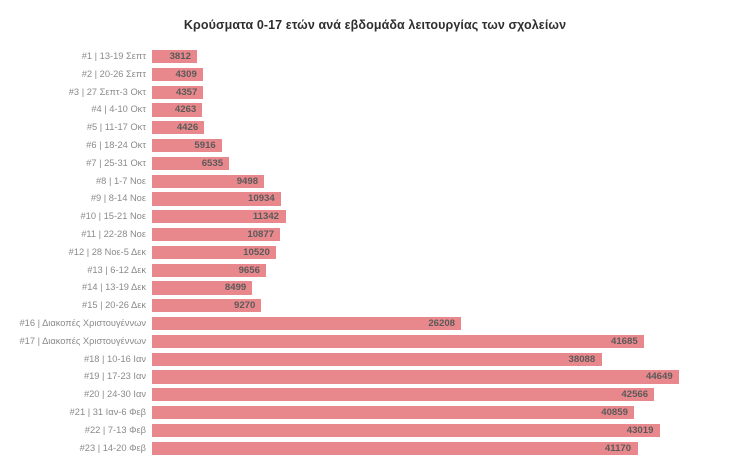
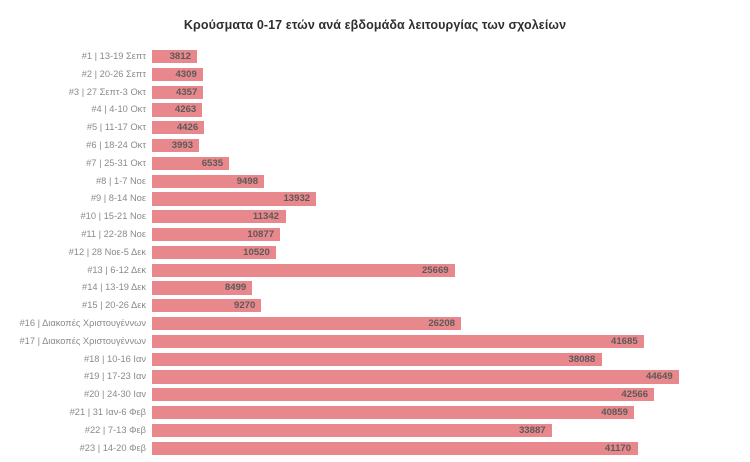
#6 | 18-24 Οκτ: 5916 -> 3993
#9 | 8-14 Νοε: 10934 -> 13932
#13 | 6-12 Δεκ: 9656 -> 25669
#22 | 7-13 Φεβ: 43019 -> 33887
